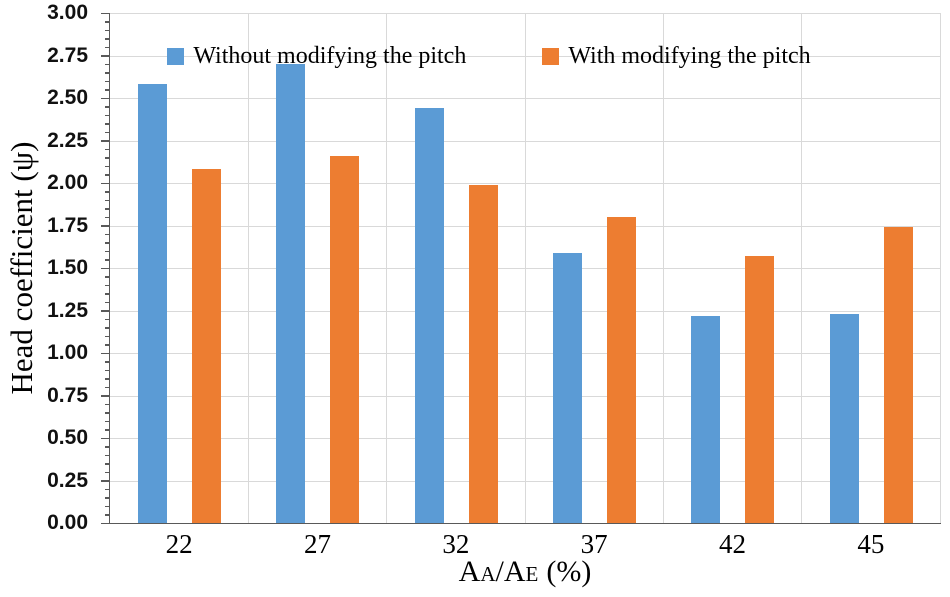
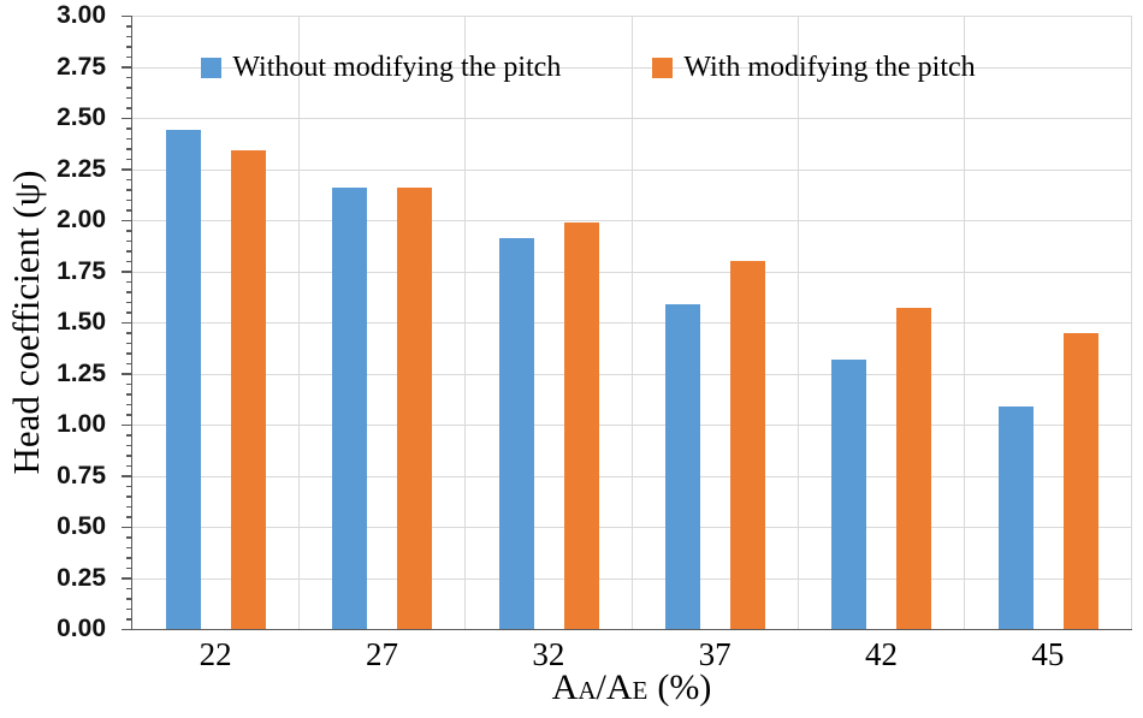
Without modifying the pitch/22: 2.58 -> 2.44
With modifying the pitch/22: 2.08 -> 2.34
Without modifying the pitch/27: 2.70 -> 2.16
Without modifying the pitch/32: 2.44 -> 1.91
Without modifying the pitch/42: 1.22 -> 1.32
Without modifying the pitch/45: 1.23 -> 1.09
With modifying the pitch/45: 1.74 -> 1.45
